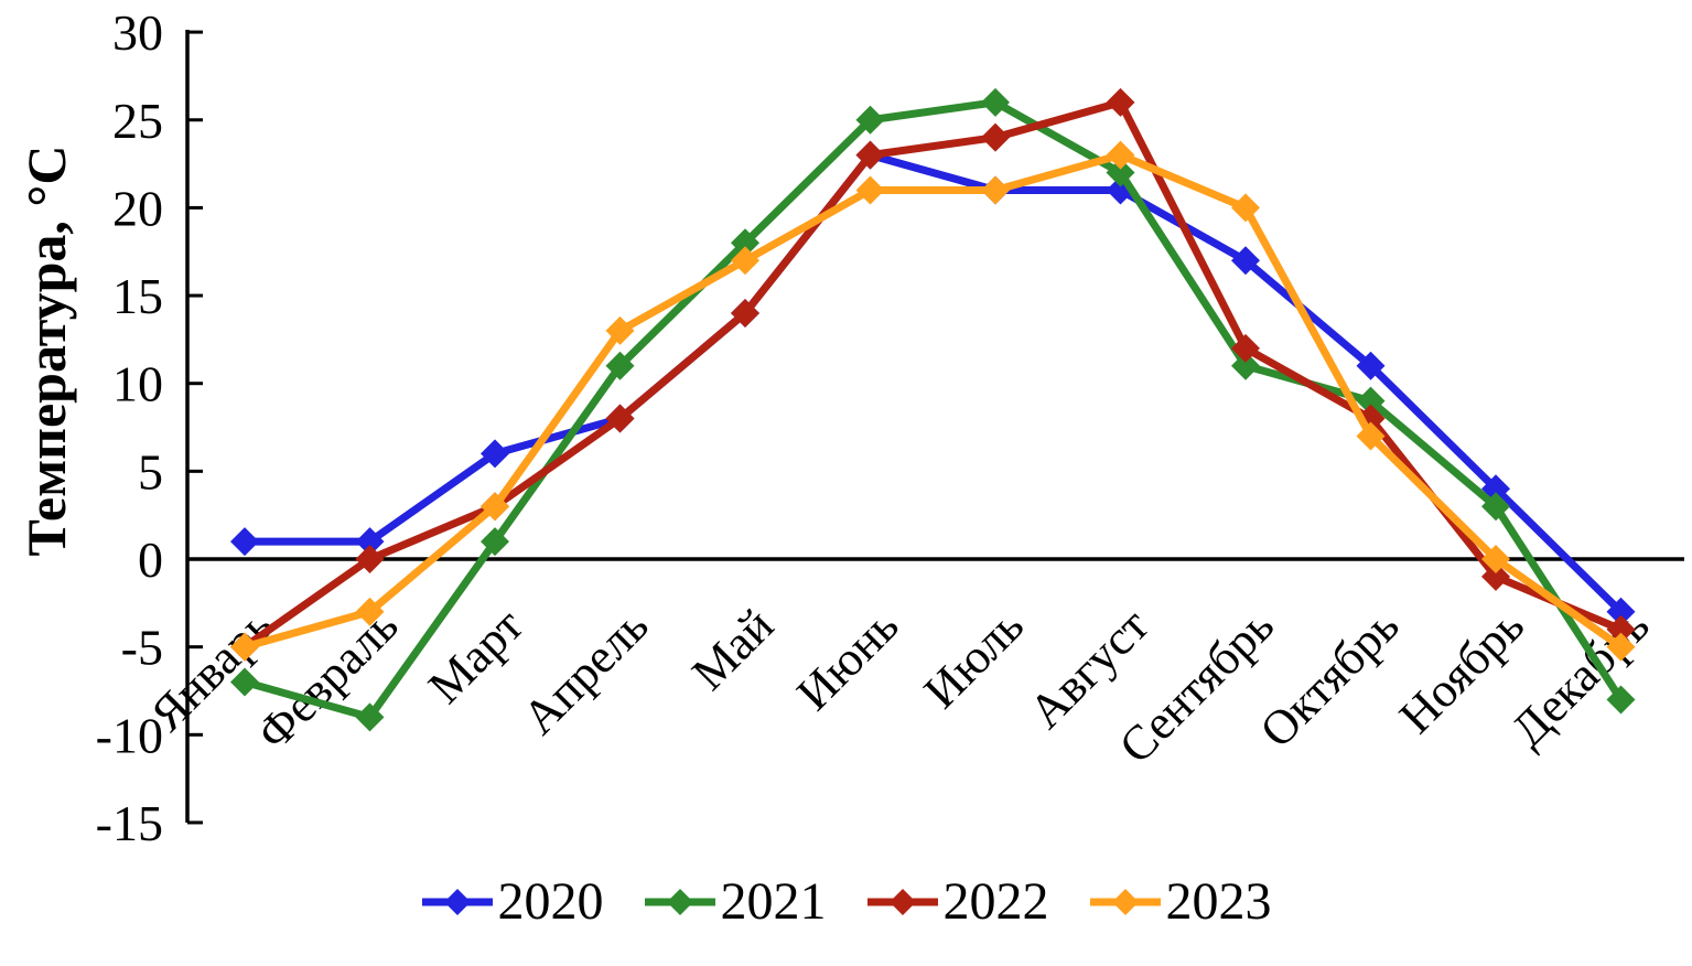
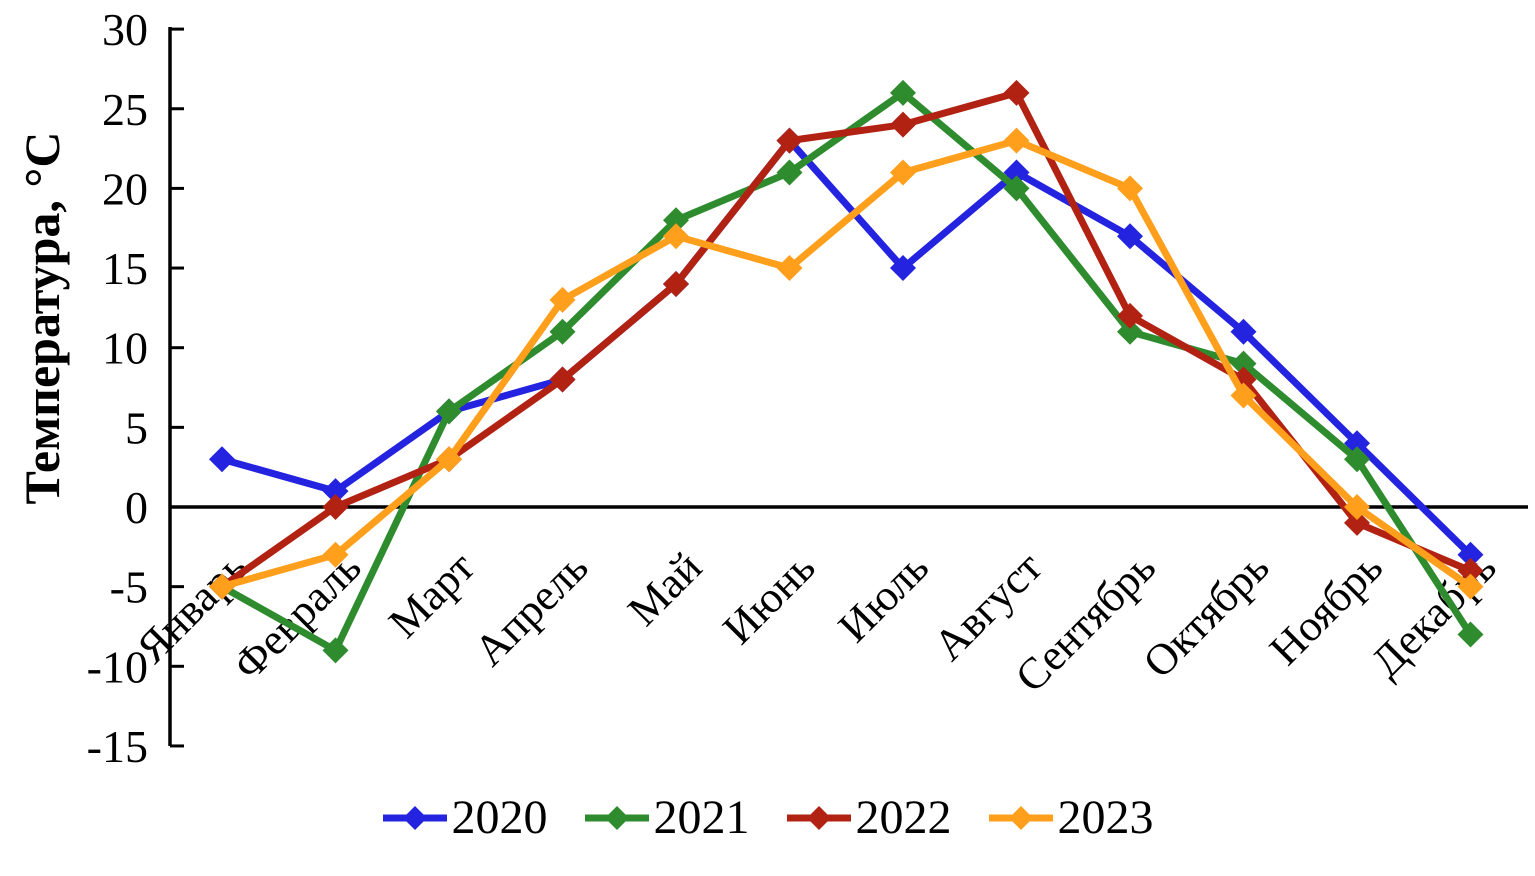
2020/Январь: 1 -> 3
2021/Январь: -7 -> -5
2021/Март: 1 -> 6
2021/Июнь: 25 -> 21
2023/Июнь: 21 -> 15
2020/Июль: 21 -> 15
2021/Август: 22 -> 20
